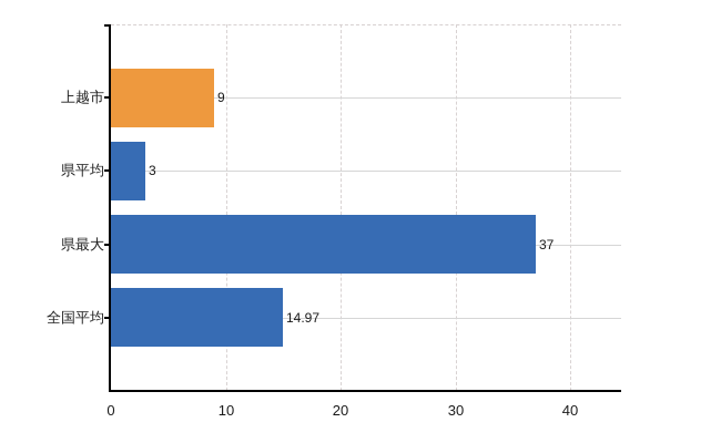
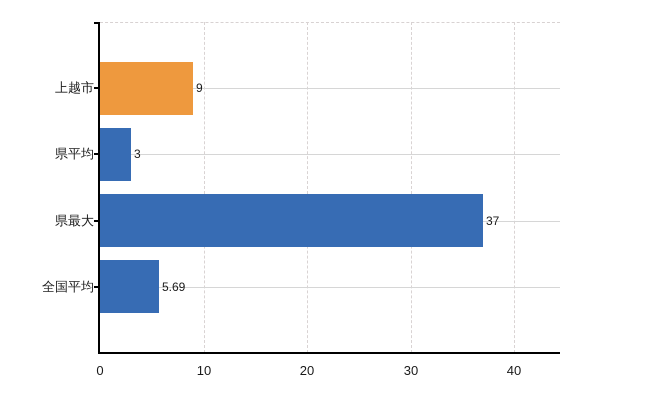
全国平均: 14.97 -> 5.69
